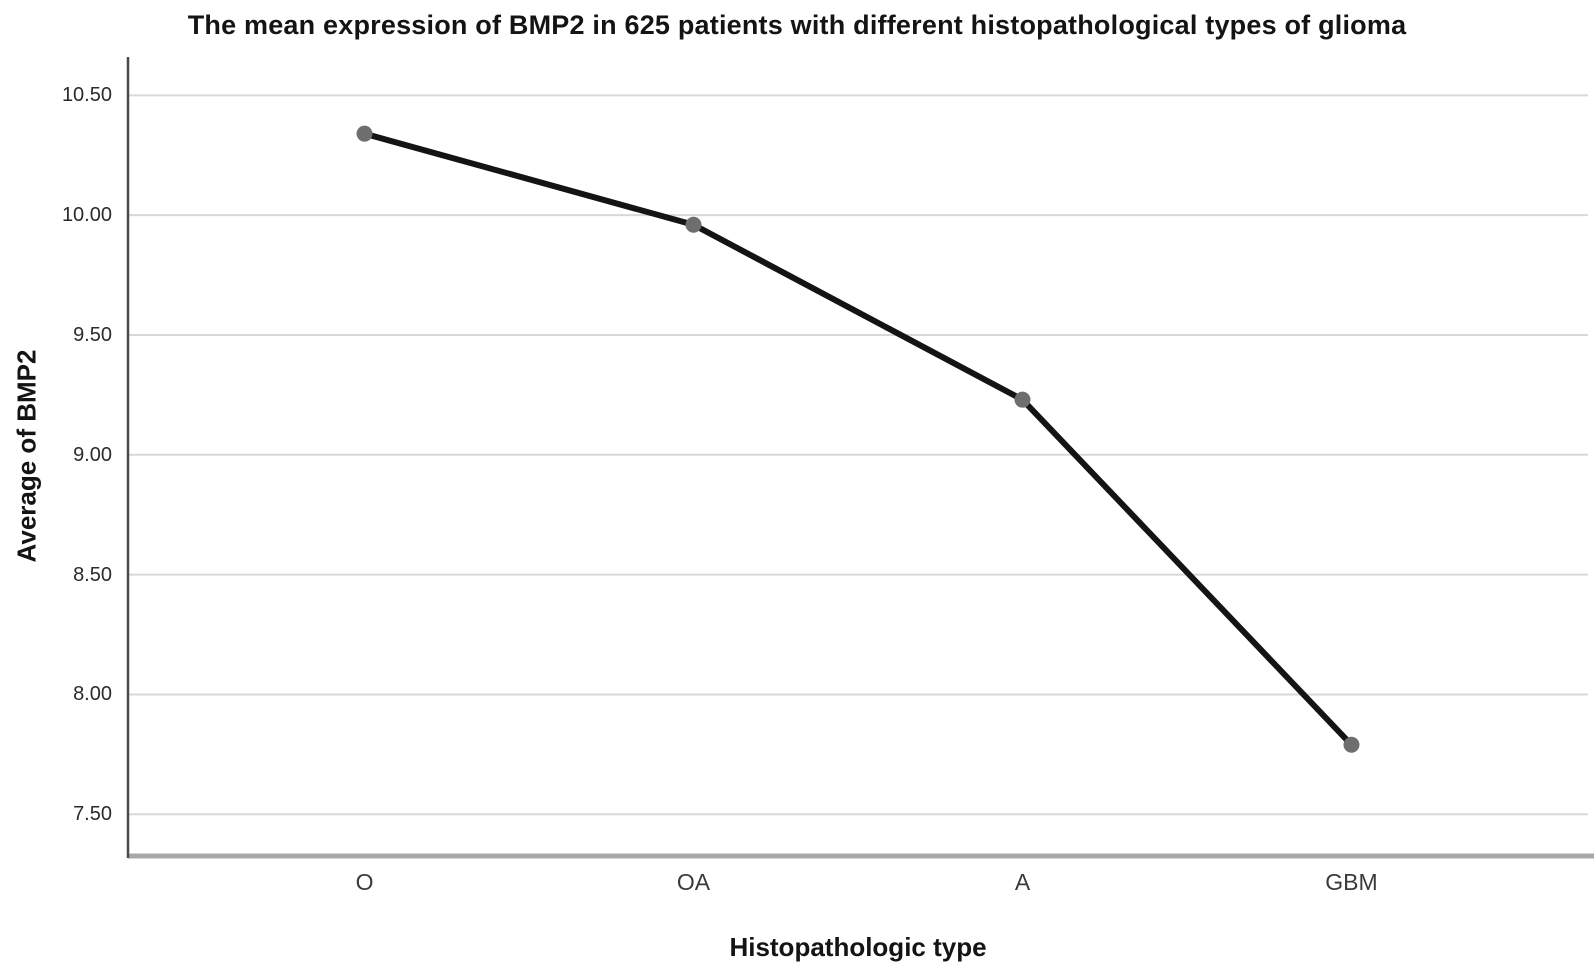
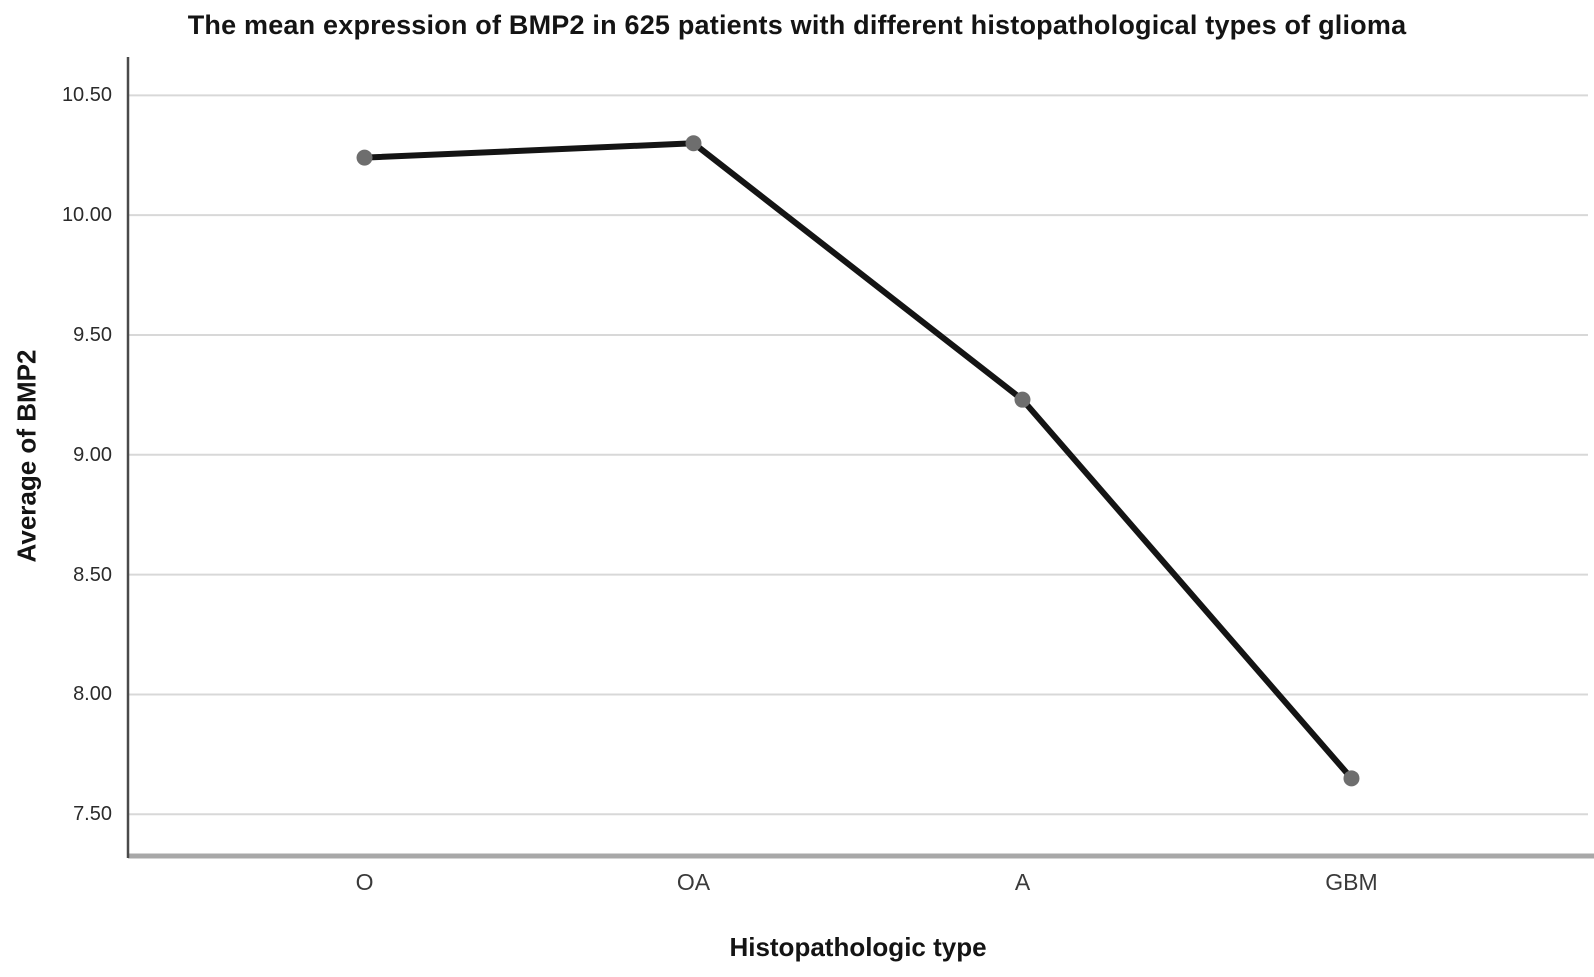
O: 10.34 -> 10.24
OA: 9.96 -> 10.30
GBM: 7.79 -> 7.65
